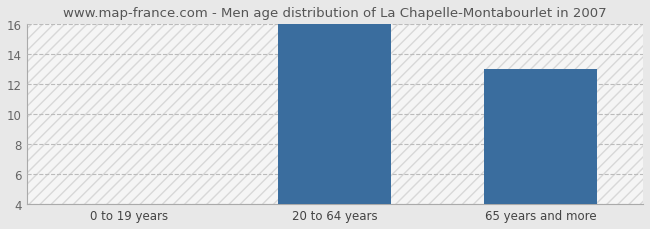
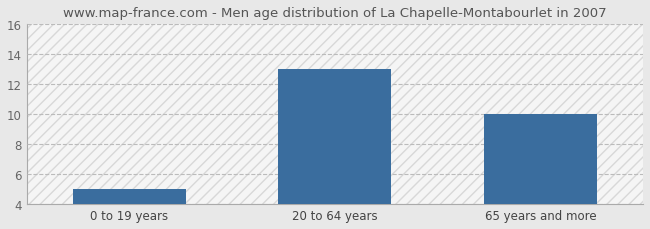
0 to 19 years: 4 -> 5
20 to 64 years: 16 -> 13
65 years and more: 13 -> 10
